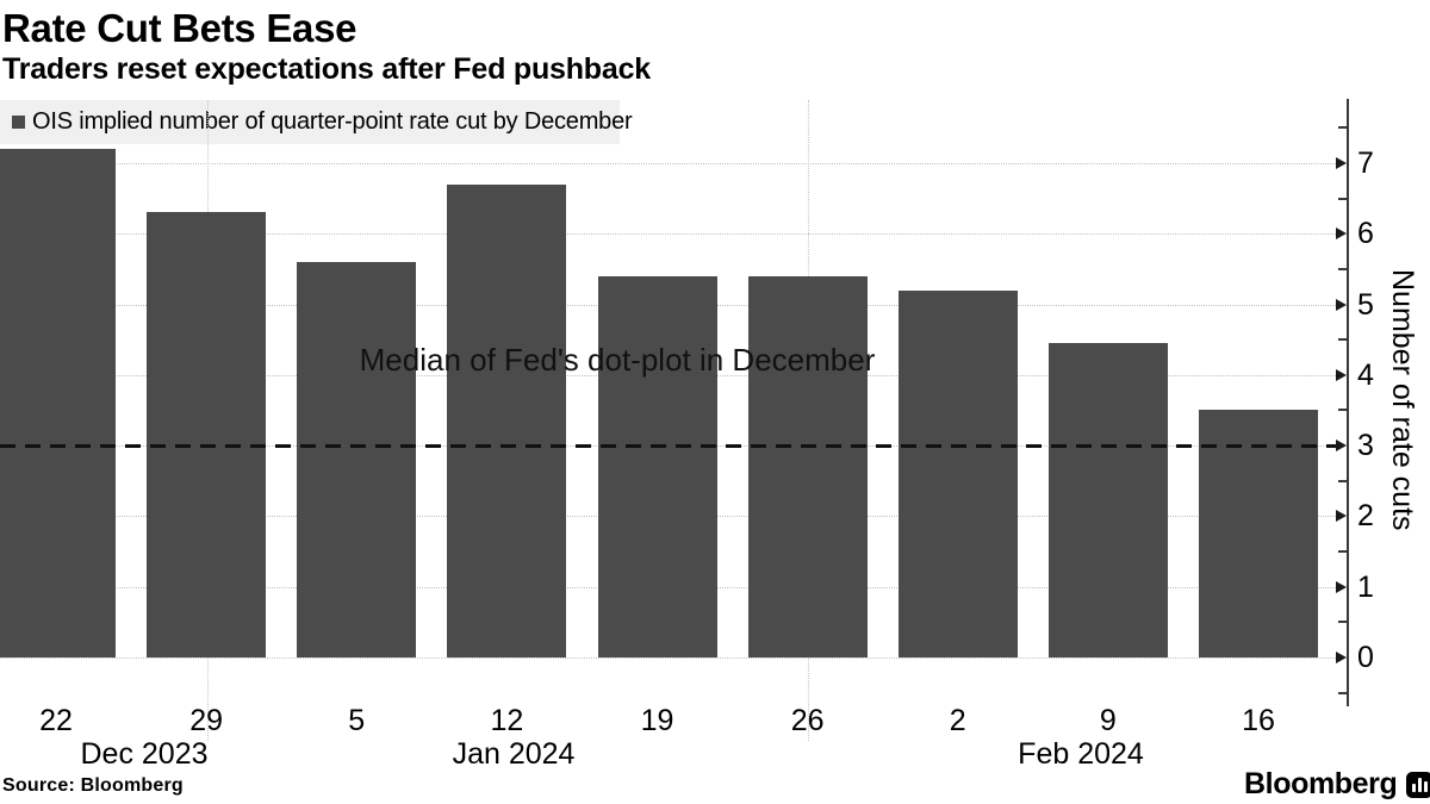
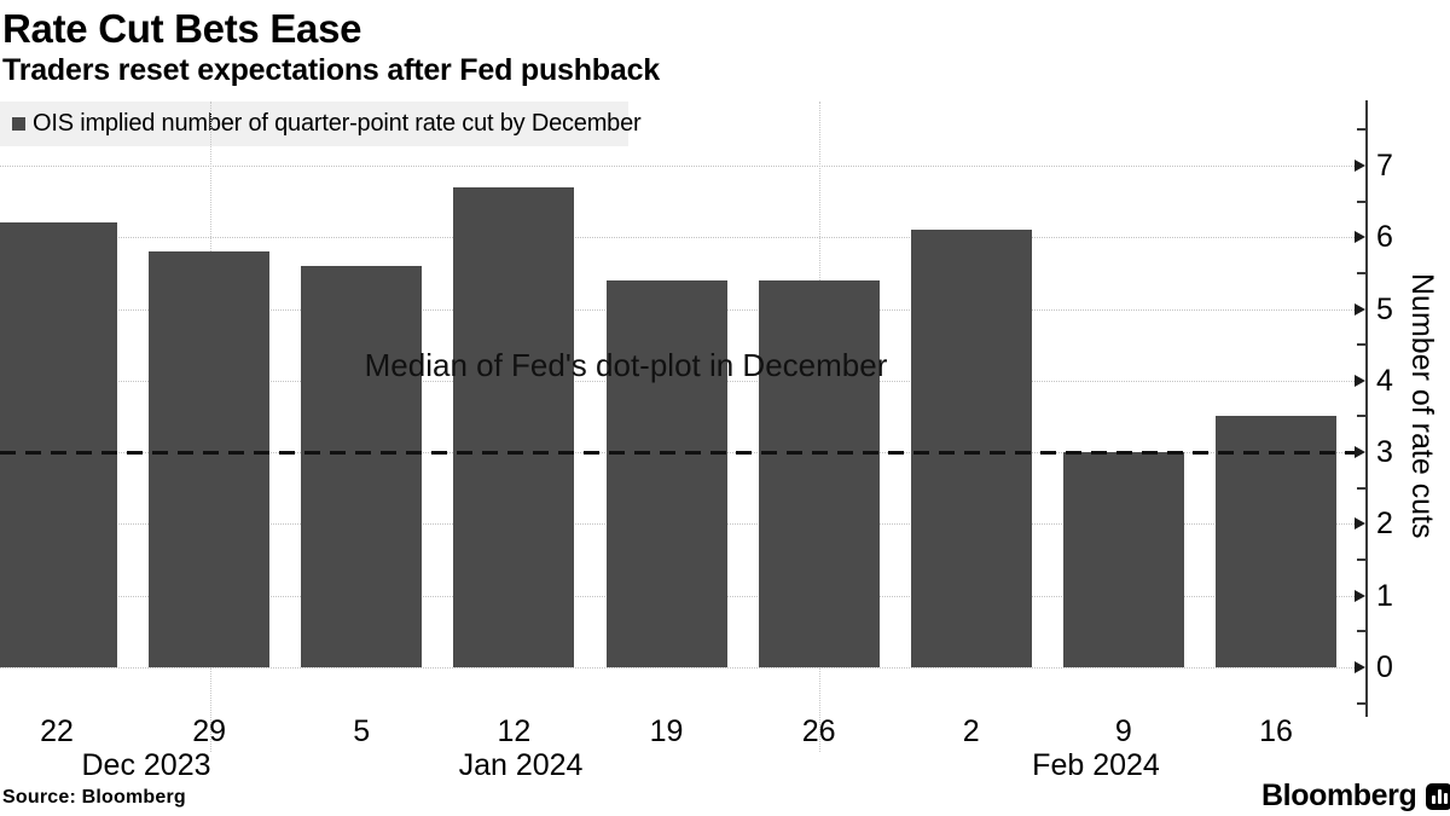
22: 7.2 -> 6.2
29: 6.3 -> 5.8
2: 5.2 -> 6.1
9: 4.5 -> 3.0
